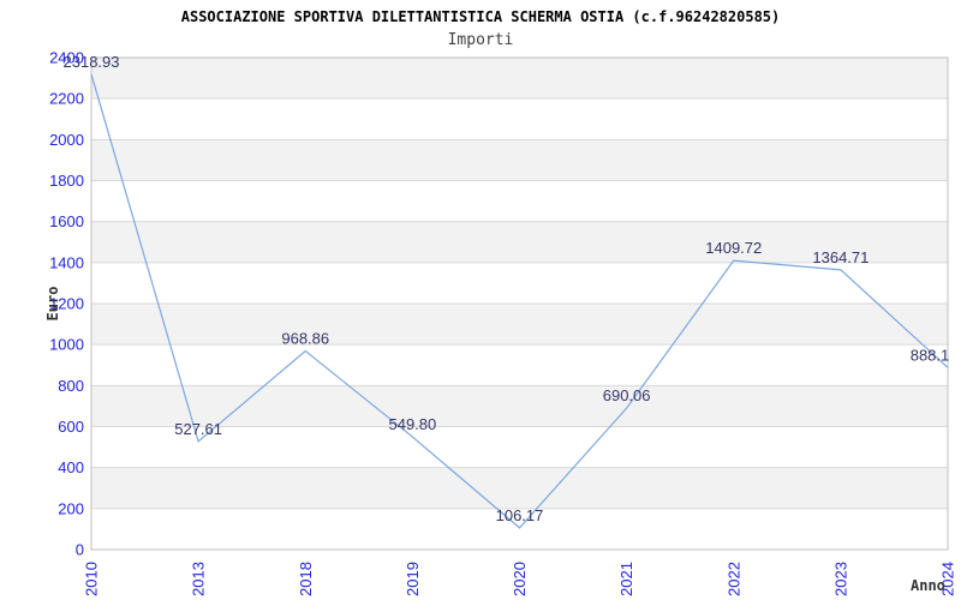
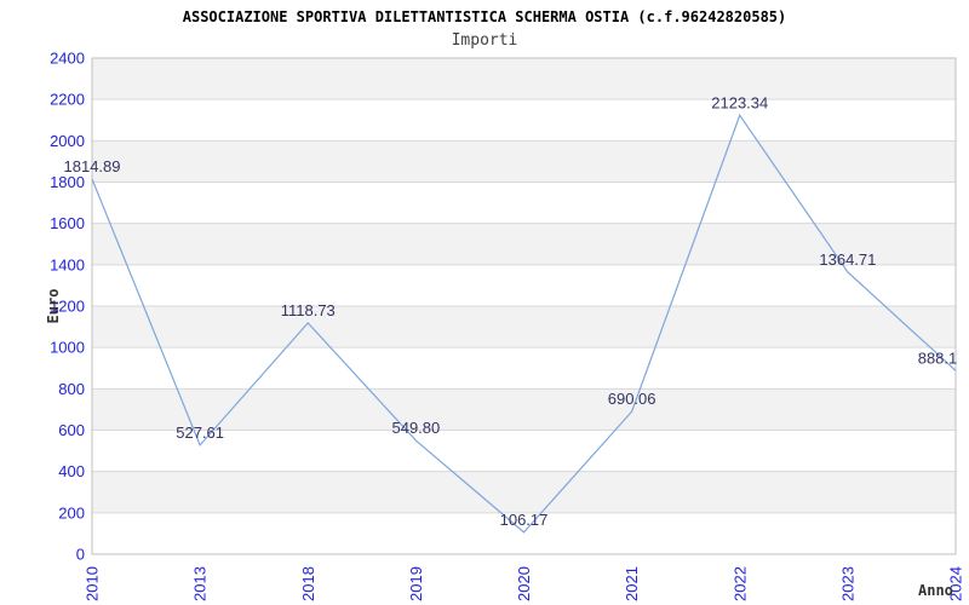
2010: 2318.93 -> 1814.89
2018: 968.86 -> 1118.73
2022: 1409.72 -> 2123.34
